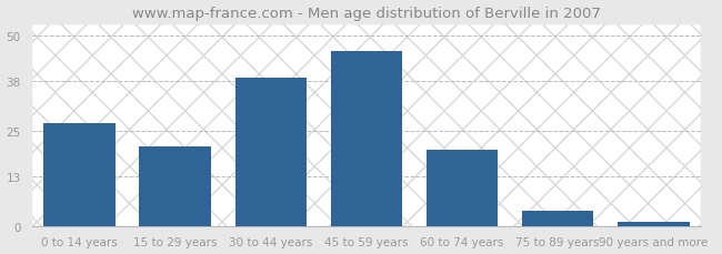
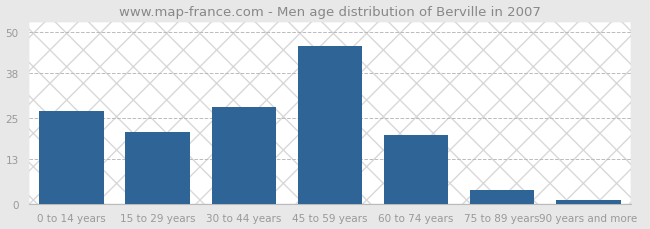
30 to 44 years: 39 -> 28
